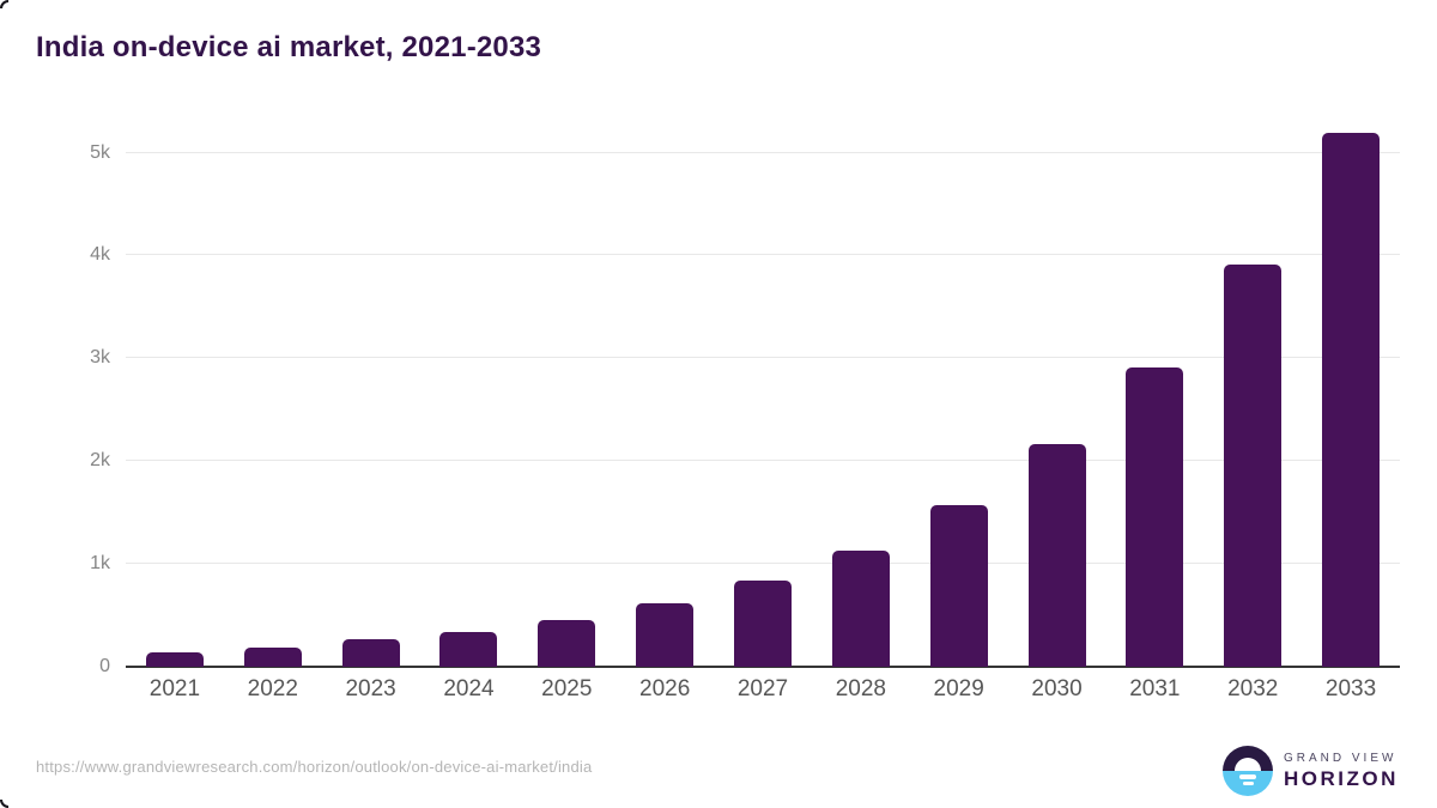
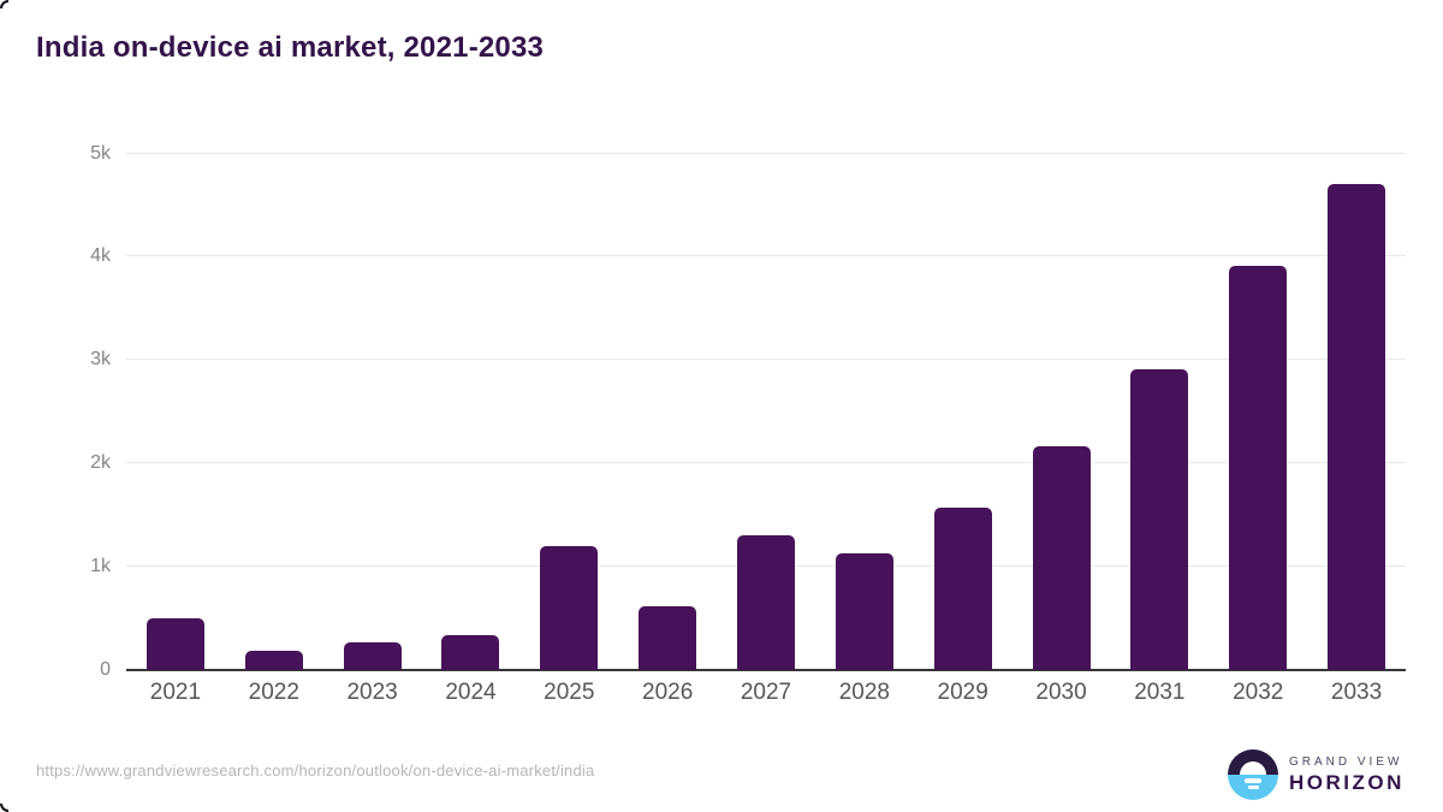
2021: 0.1k -> 0.5k
2025: 0.5k -> 1.2k
2027: 0.8k -> 1.3k
2033: 5.2k -> 4.7k
